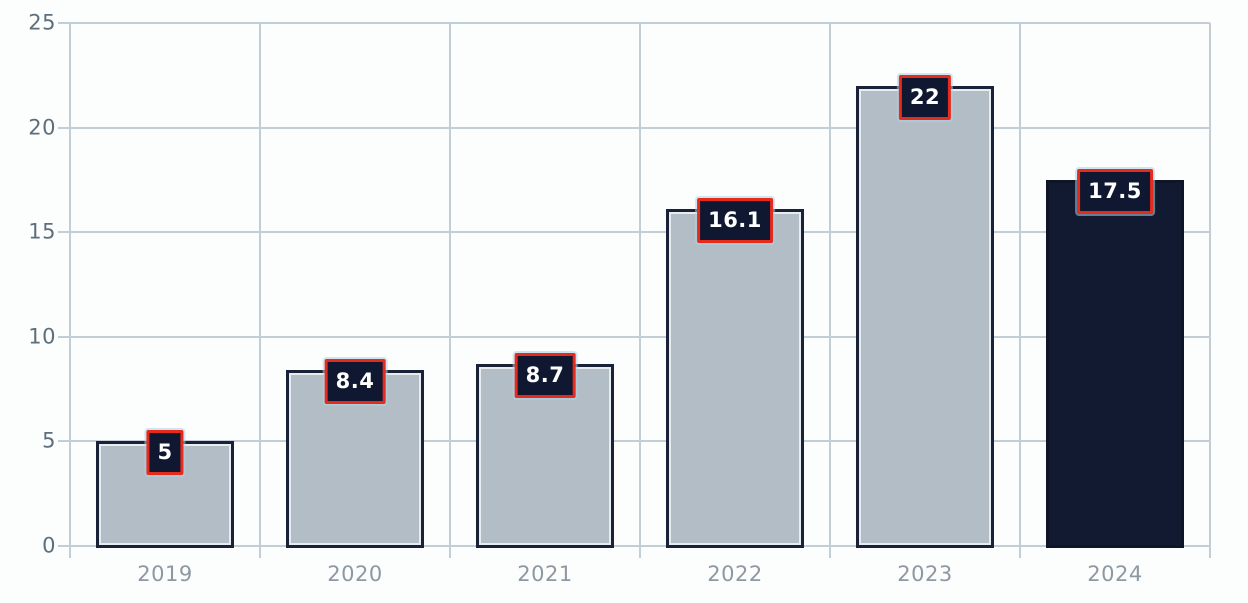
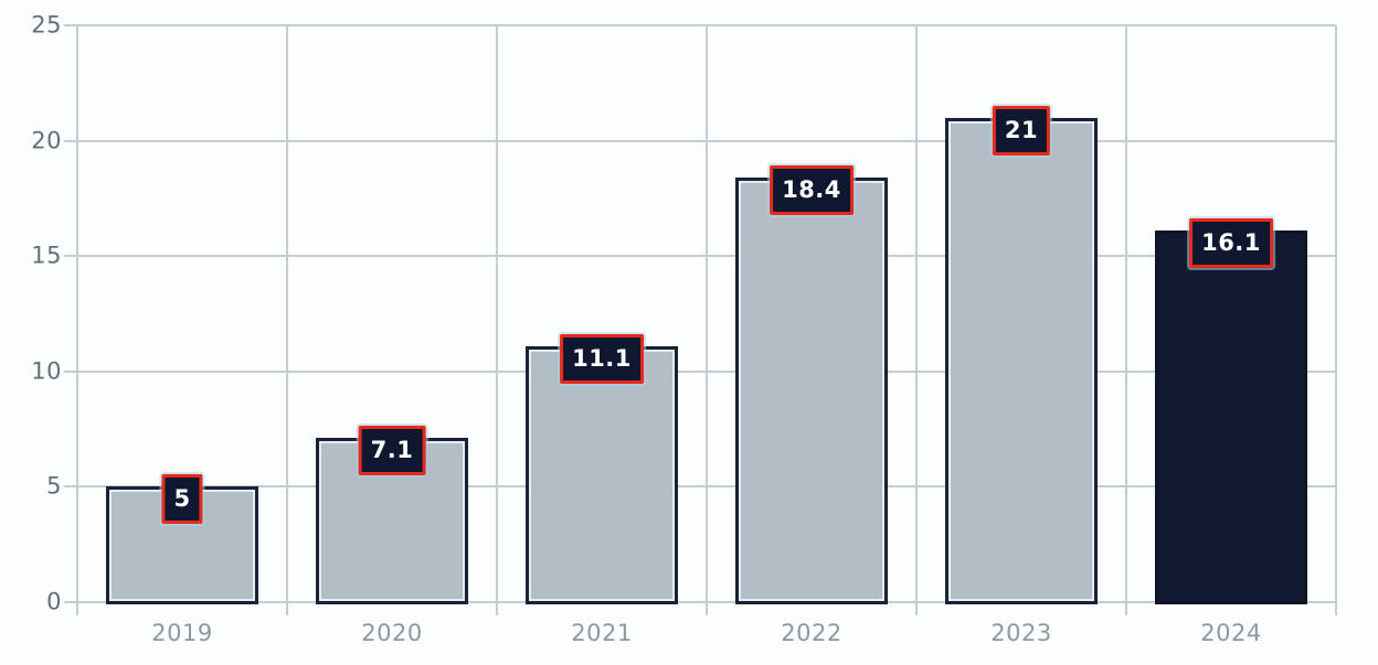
2020: 8.4 -> 7.1
2021: 8.7 -> 11.1
2022: 16.1 -> 18.4
2023: 22 -> 21
2024: 17.5 -> 16.1
